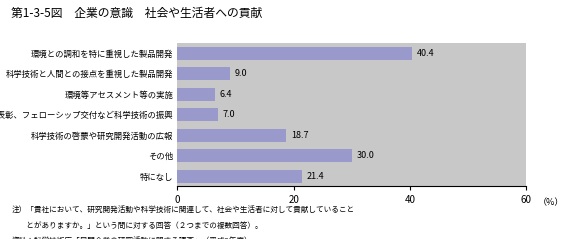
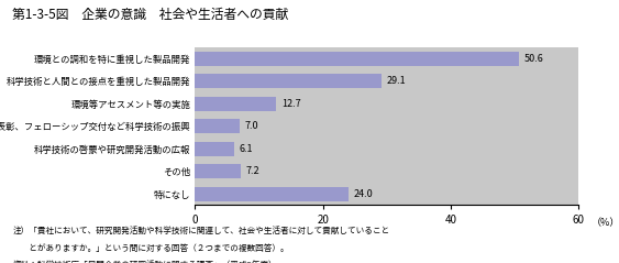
環境との調和を特に重視した製品開発: 40.4 -> 50.6
科学技術と人間との接点を重視した製品開発: 9.0 -> 29.1
環境等アセスメント等の実施: 6.4 -> 12.7
科学技術の啓蒙や研究開発活動の広報: 18.7 -> 6.1
その他: 30.0 -> 7.2
特になし: 21.4 -> 24.0
